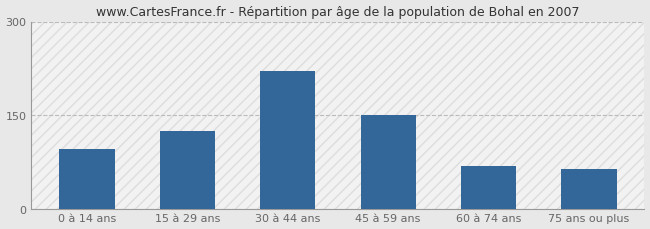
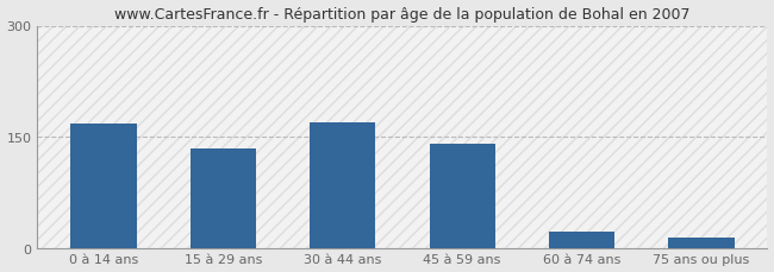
0 à 14 ans: 96 -> 168
15 à 29 ans: 124 -> 134
30 à 44 ans: 220 -> 169
45 à 59 ans: 150 -> 140
60 à 74 ans: 68 -> 22
75 ans ou plus: 64 -> 13
